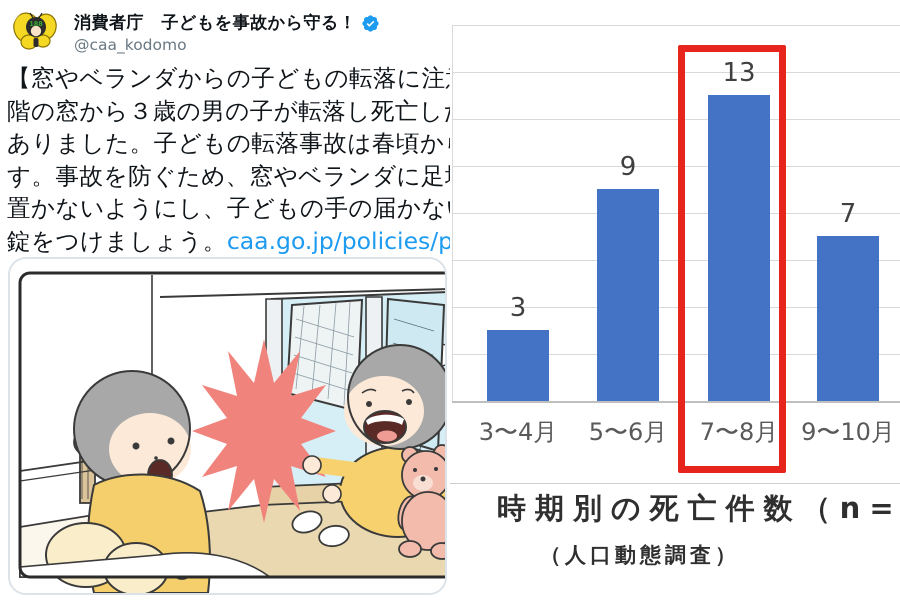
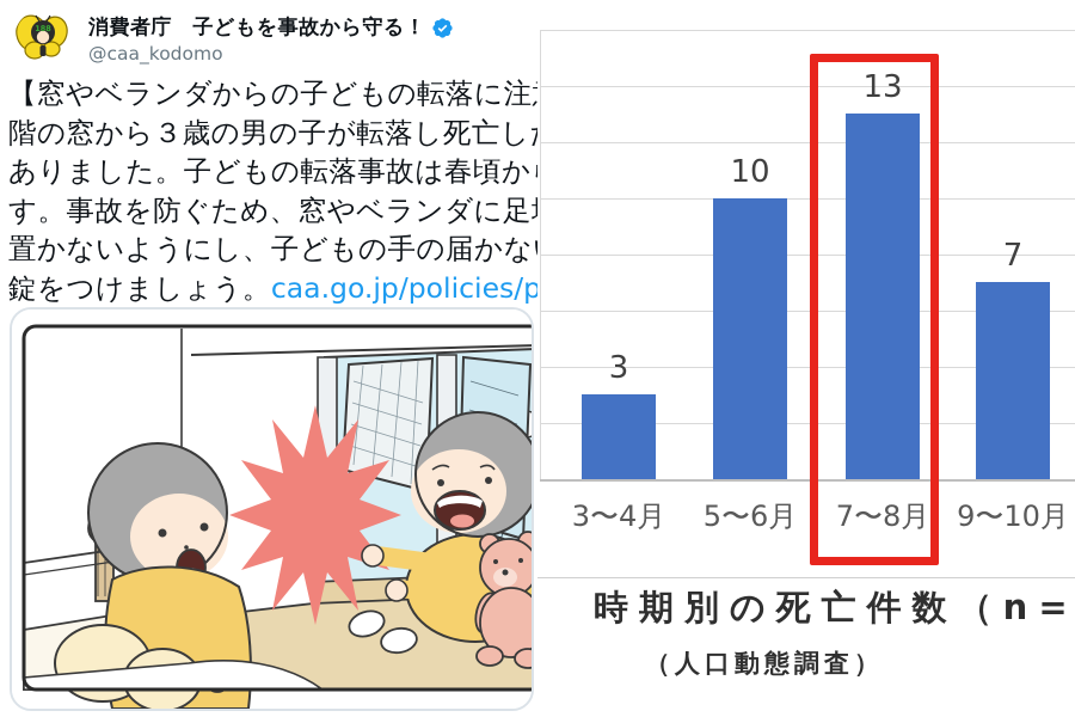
5〜6月: 9 -> 10
